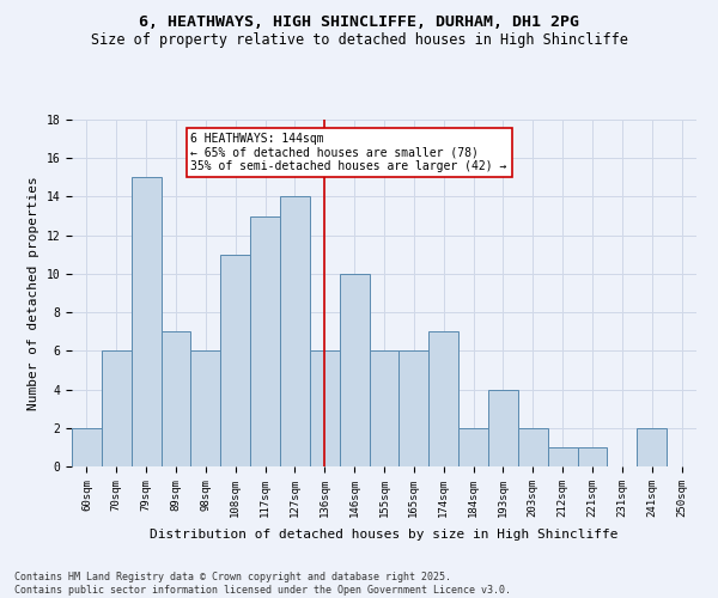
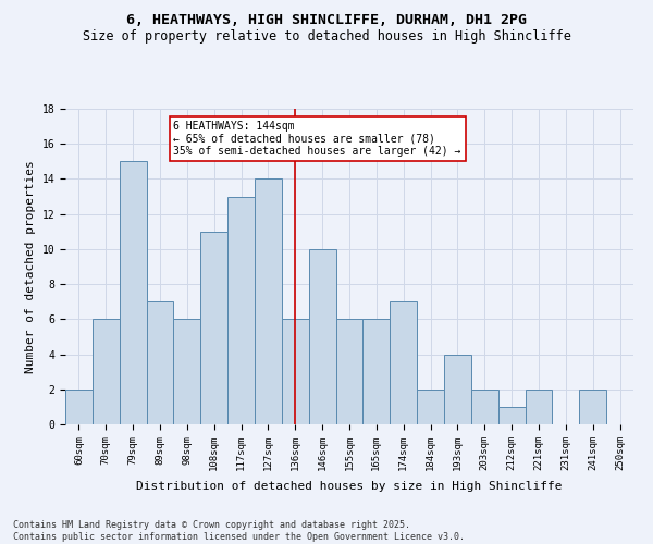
221sqm: 1 -> 2
